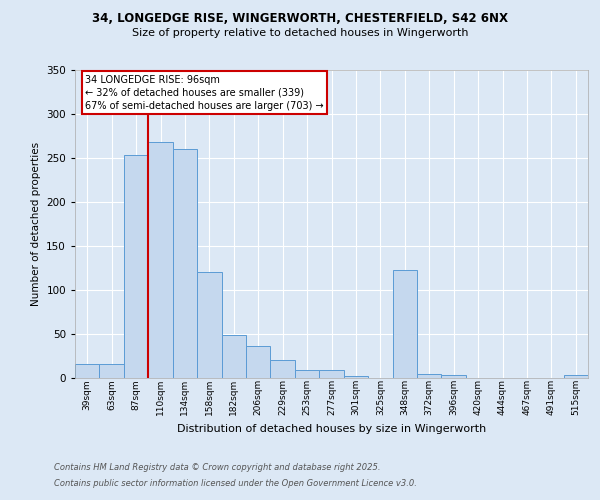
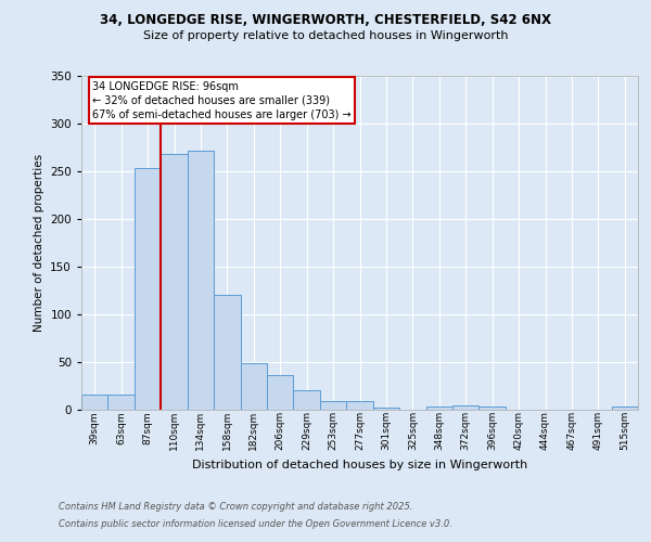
134sqm: 260 -> 272
348sqm: 122 -> 3
